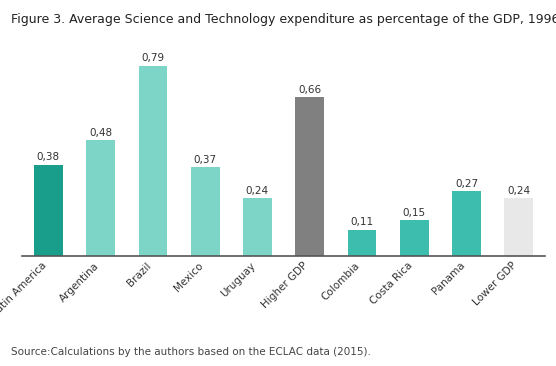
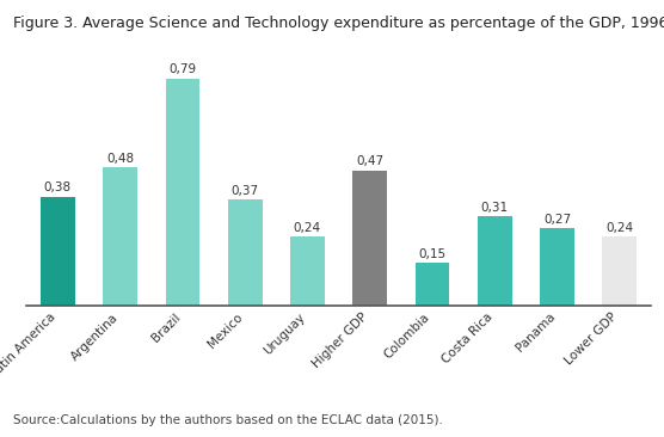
Higher GDP: 0,66 -> 0,47
Colombia: 0,11 -> 0,15
Costa Rica: 0,15 -> 0,31
